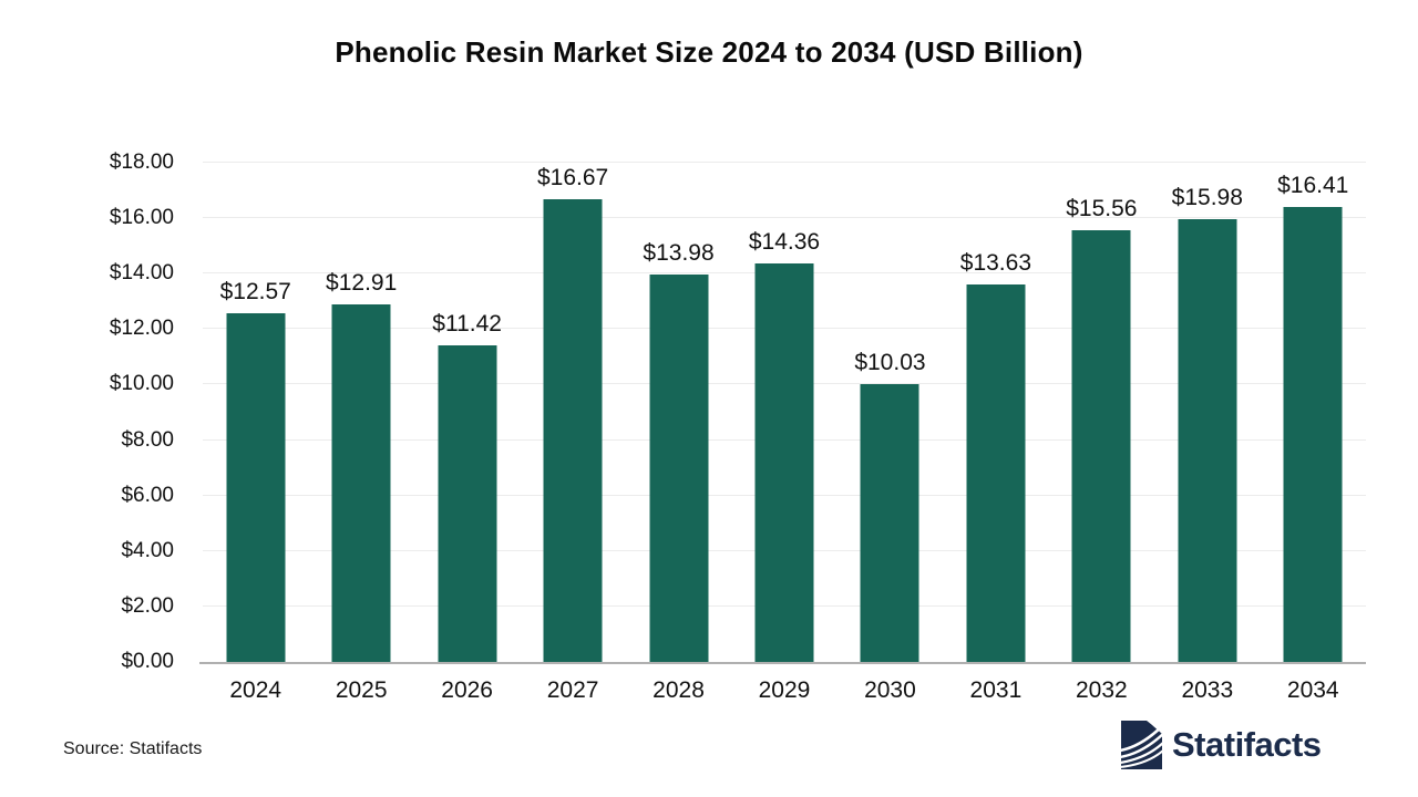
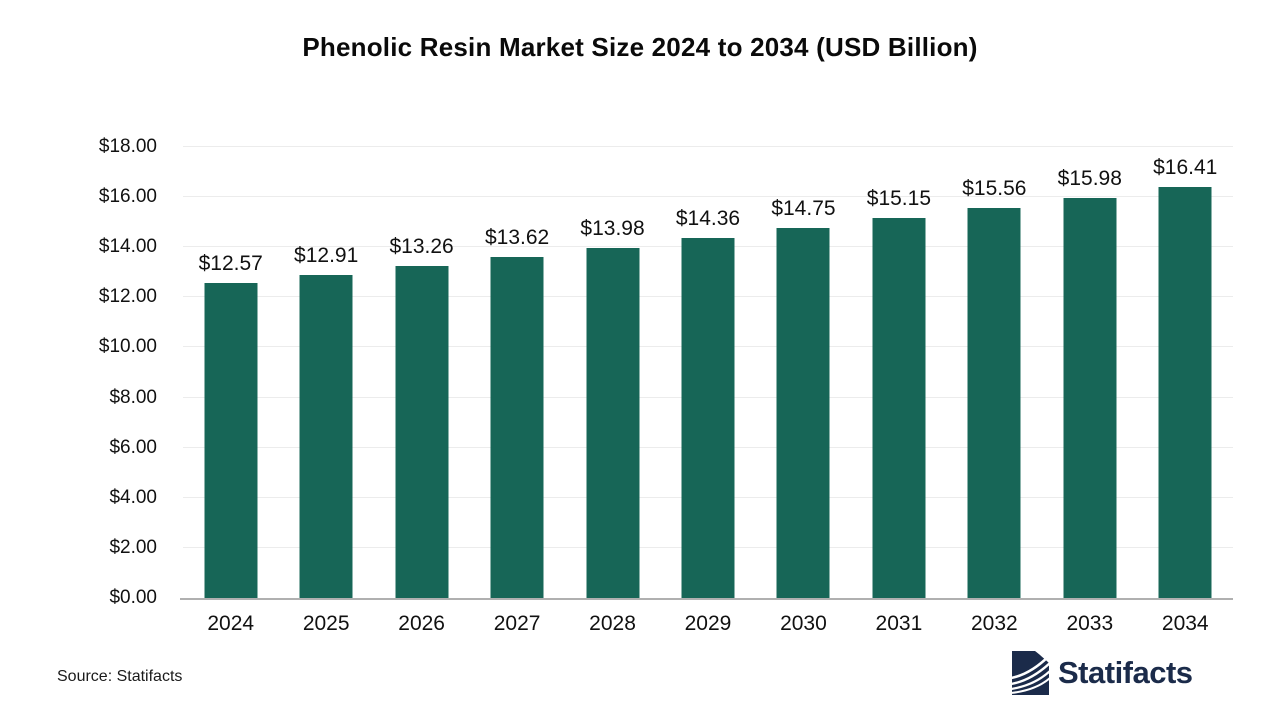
2026: $11.42 -> $13.26
2027: $16.67 -> $13.62
2030: $10.03 -> $14.75
2031: $13.63 -> $15.15
